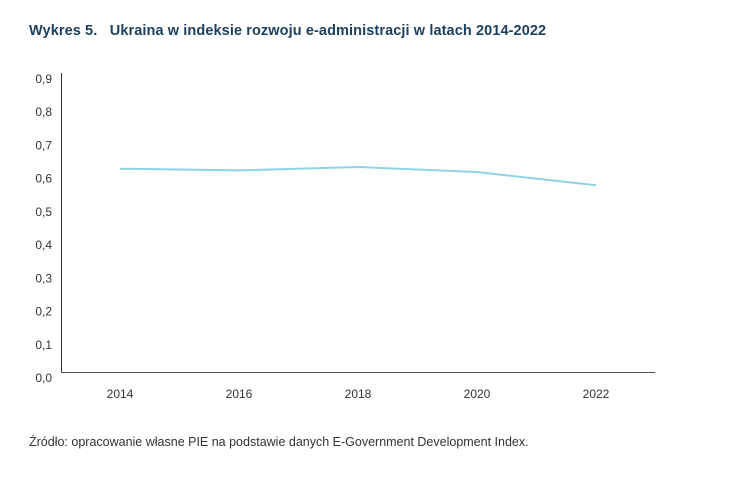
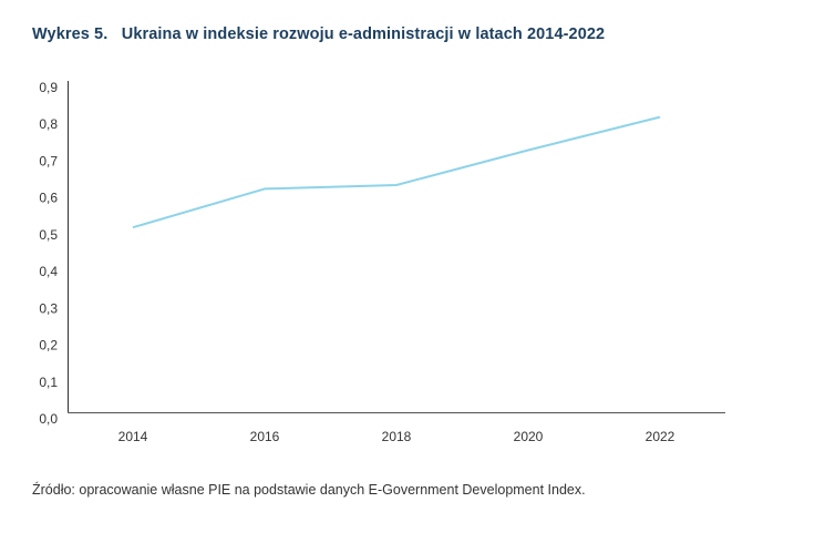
2014: 0,63 -> 0,52
2020: 0,62 -> 0,73
2022: 0,58 -> 0,82
